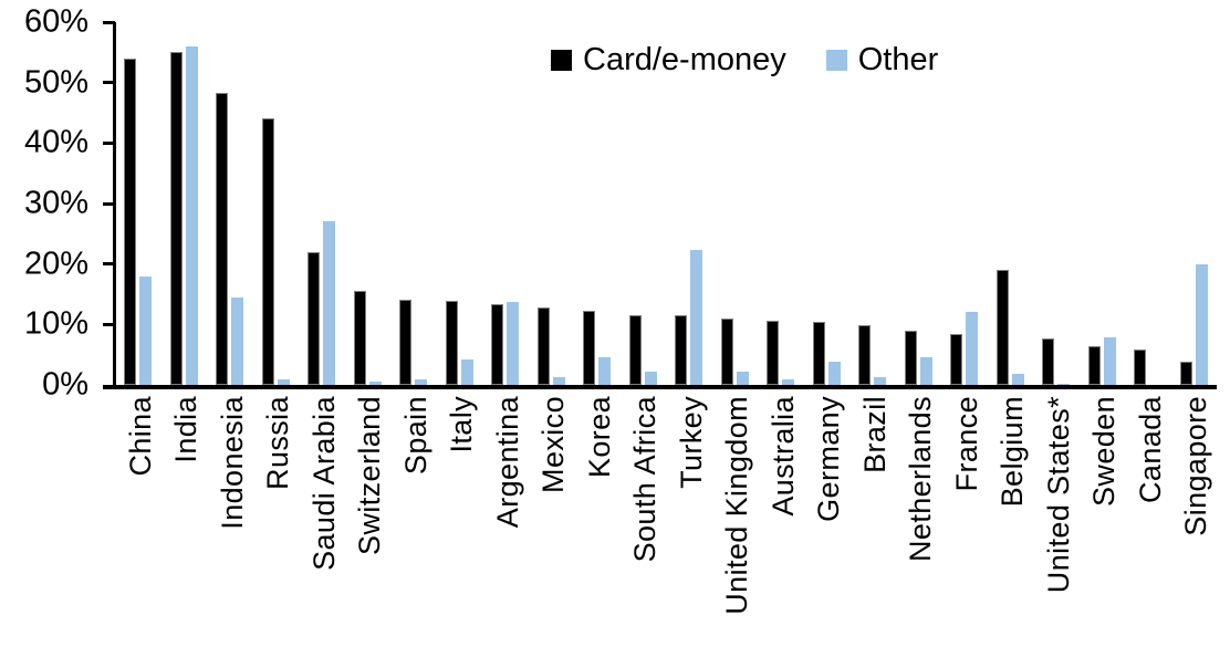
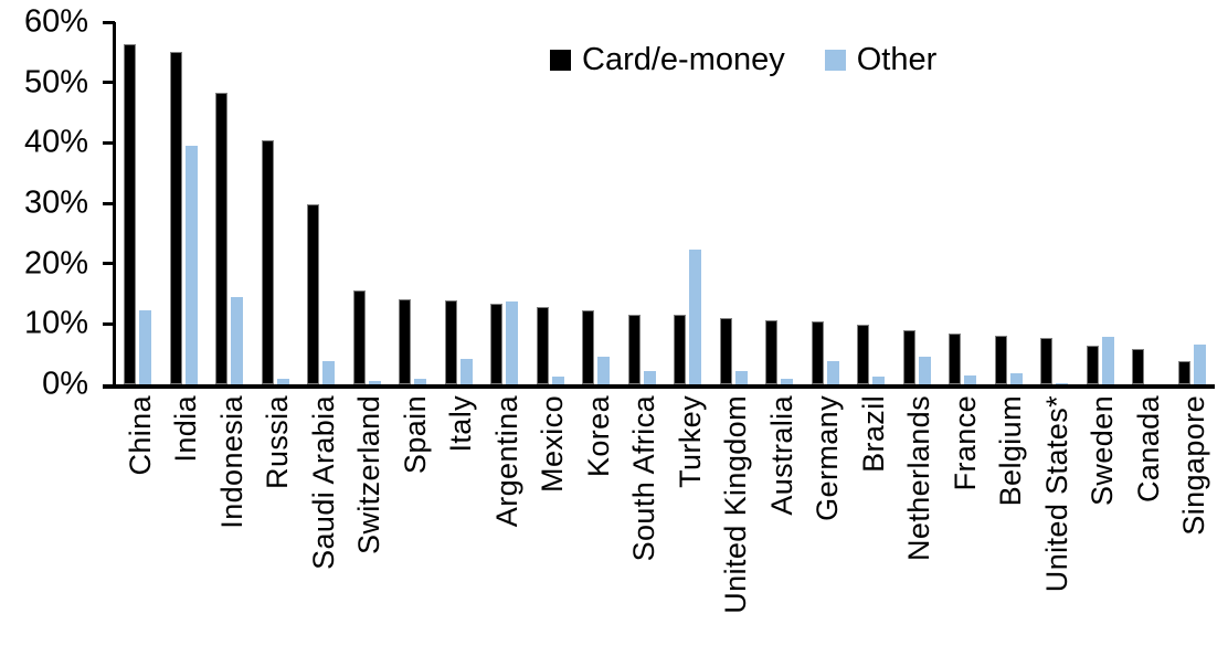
Card/e-money/China: 54% -> 56%
Other/China: 18% -> 12%
Other/India: 56% -> 40%
Card/e-money/Russia: 44% -> 40%
Card/e-money/Saudi Arabia: 22% -> 30%
Other/Saudi Arabia: 27% -> 4%
Other/France: 12% -> 2%
Card/e-money/Belgium: 19% -> 8%
Other/Singapore: 20% -> 6%
